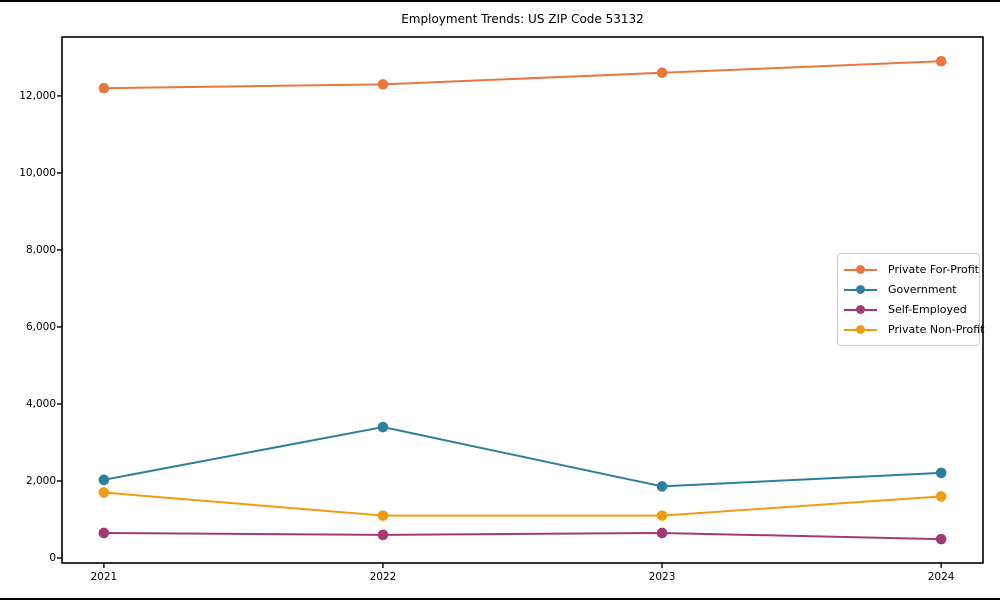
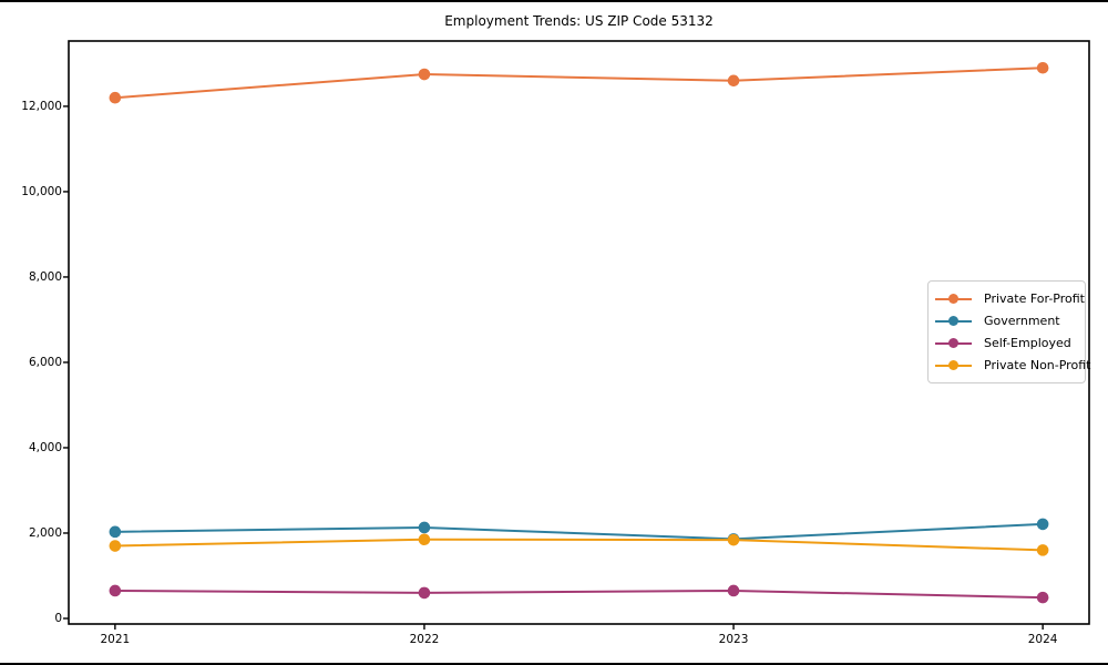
Private For-Profit/2022: 12300 -> 12800
Government/2022: 3400 -> 2100
Private Non-Profit/2022: 1100 -> 1800
Private Non-Profit/2023: 1100 -> 1800
